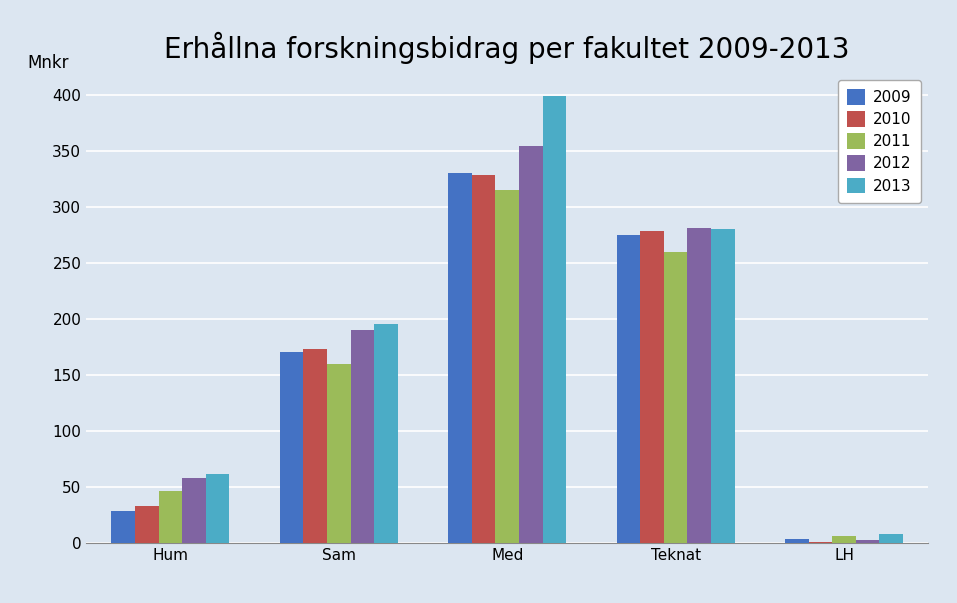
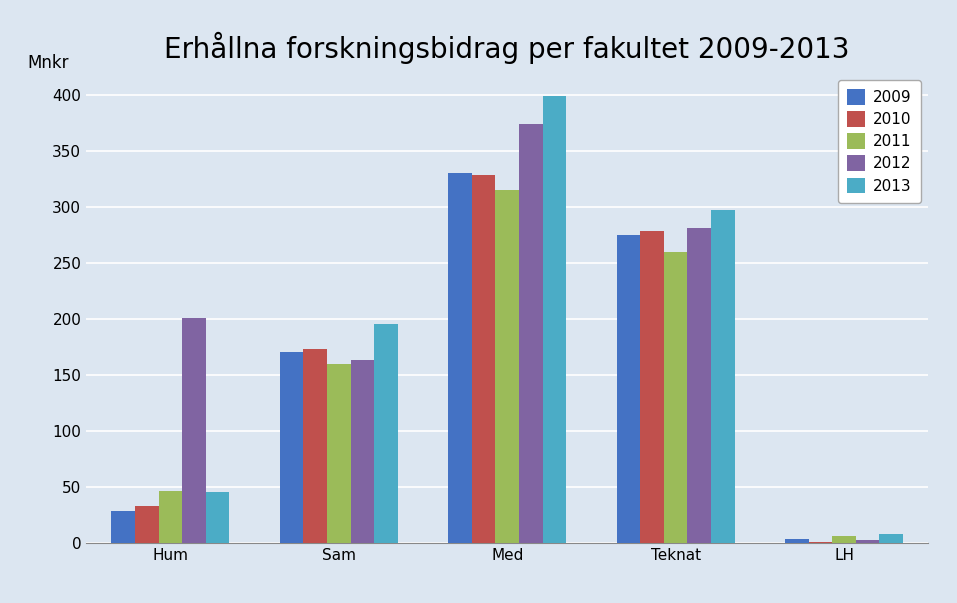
2012/Hum: 58 -> 201
2013/Hum: 61 -> 45
2012/Sam: 190 -> 163
2012/Med: 354 -> 374
2013/Teknat: 280 -> 297
